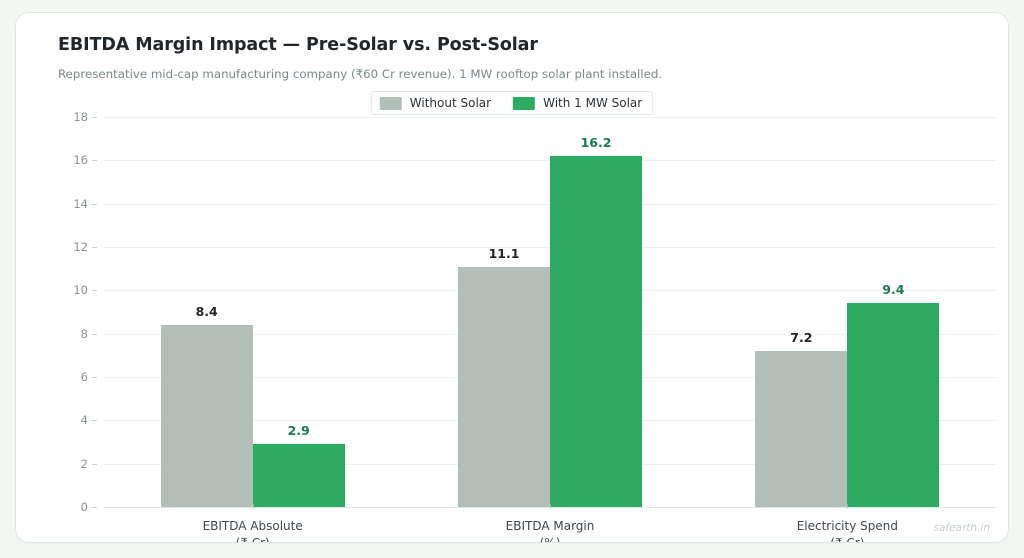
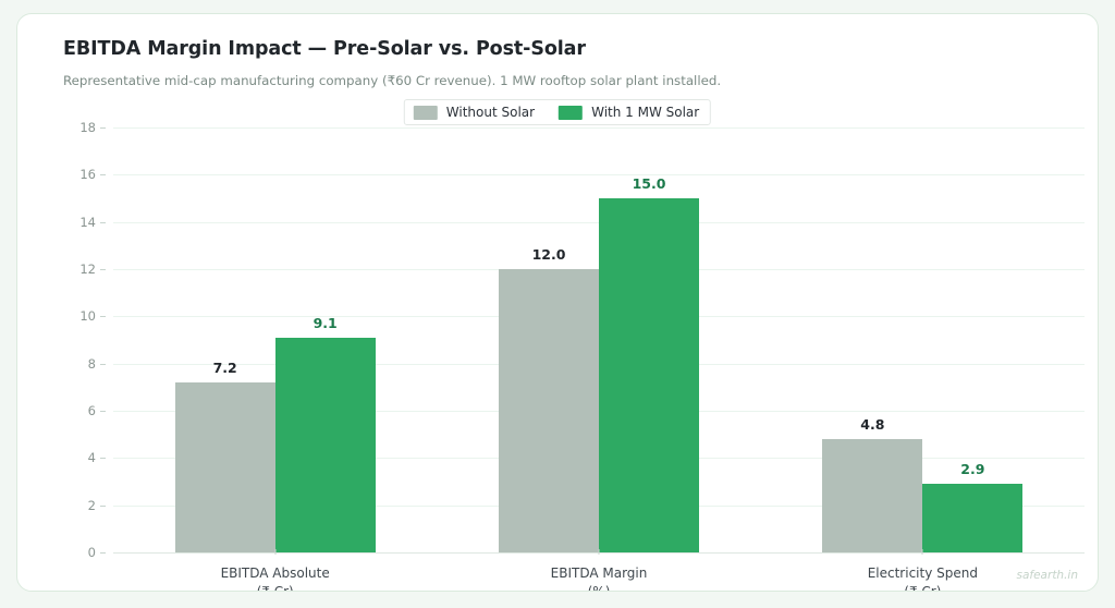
Without Solar/EBITDA Absolute: 8.4 -> 7.2
With 1 MW Solar/EBITDA Absolute: 2.9 -> 9.1
Without Solar/EBITDA Margin: 11.1 -> 12.0
With 1 MW Solar/EBITDA Margin: 16.2 -> 15.0
Without Solar/Electricity Spend: 7.2 -> 4.8
With 1 MW Solar/Electricity Spend: 9.4 -> 2.9
